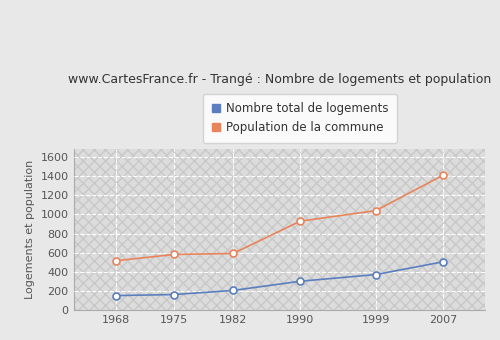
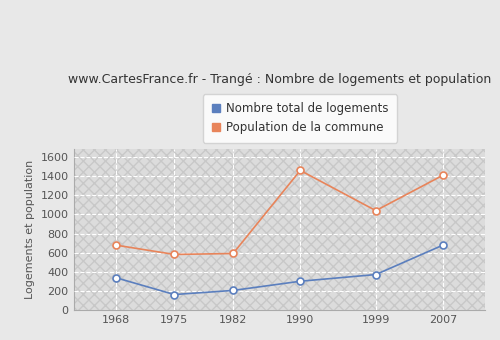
Nombre total de logements/1968: 150 -> 340
Population de la commune/1968: 520 -> 680
Population de la commune/1990: 930 -> 1460
Nombre total de logements/2007: 500 -> 680
